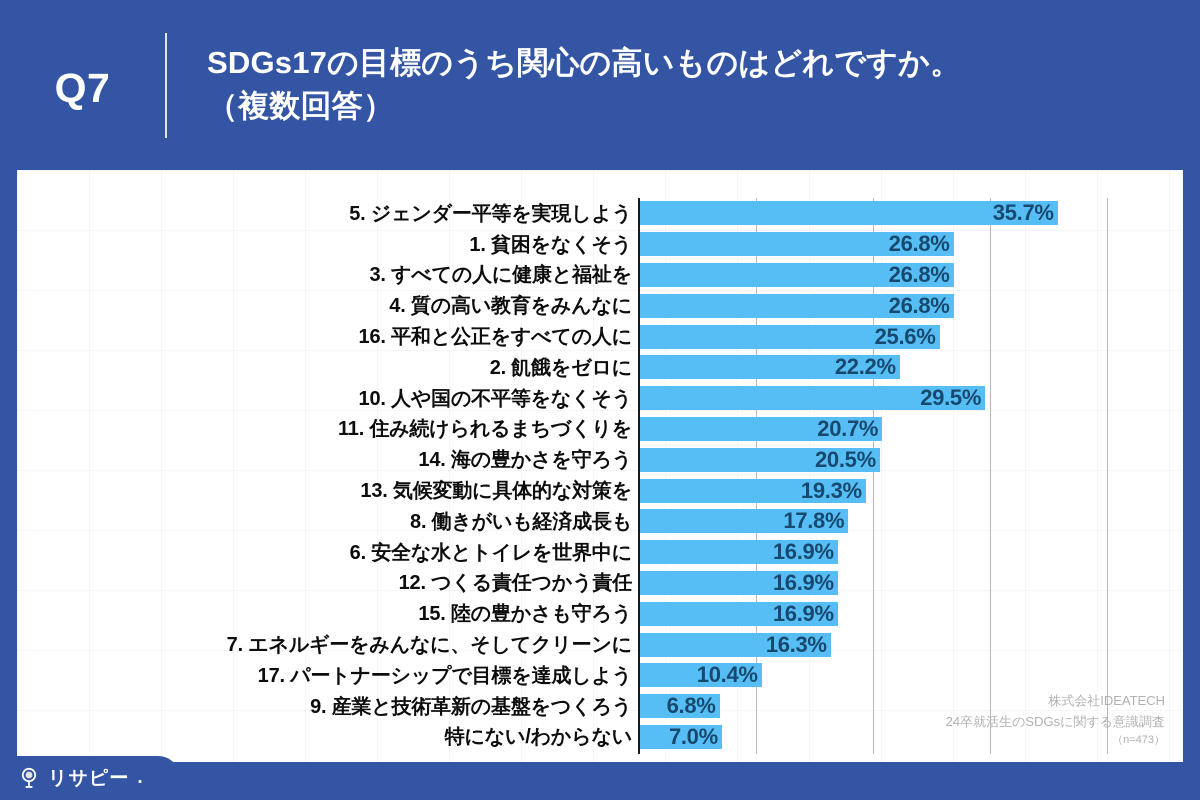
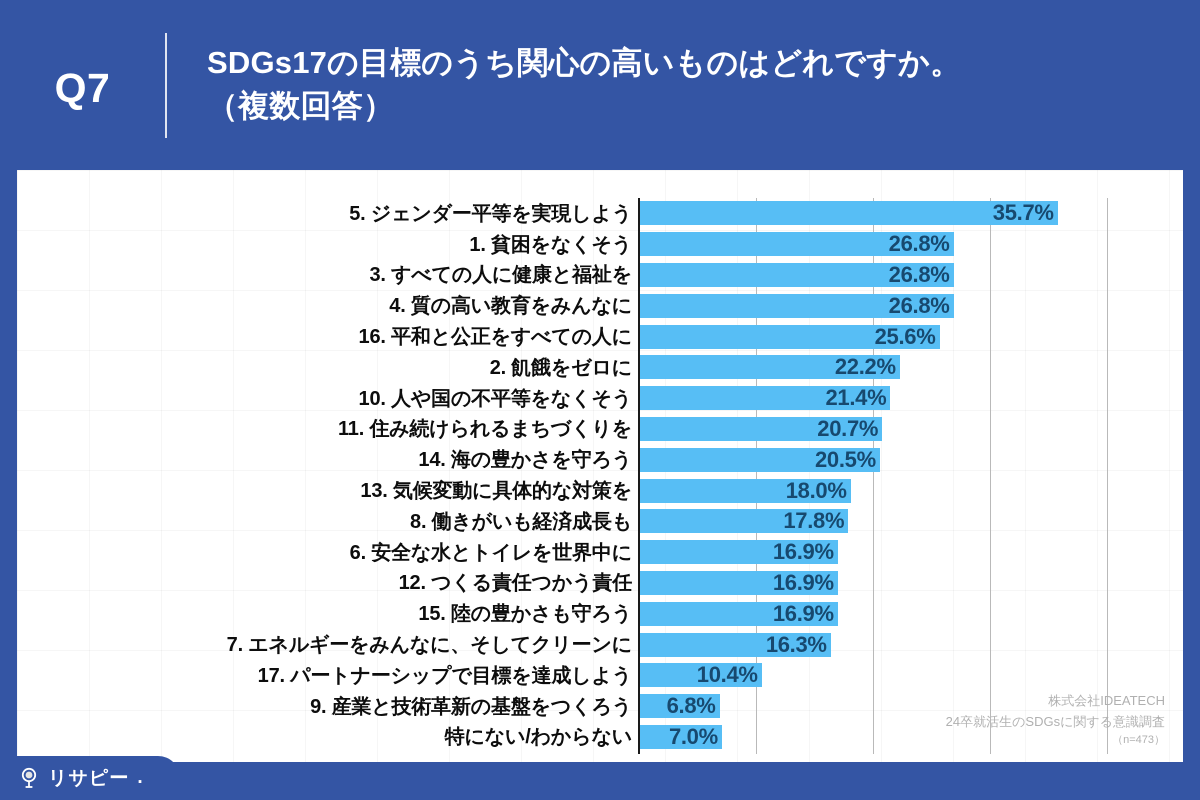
10. 人や国の不平等をなくそう: 29.5% -> 21.4%
13. 気候変動に具体的な対策を: 19.3% -> 18.0%
